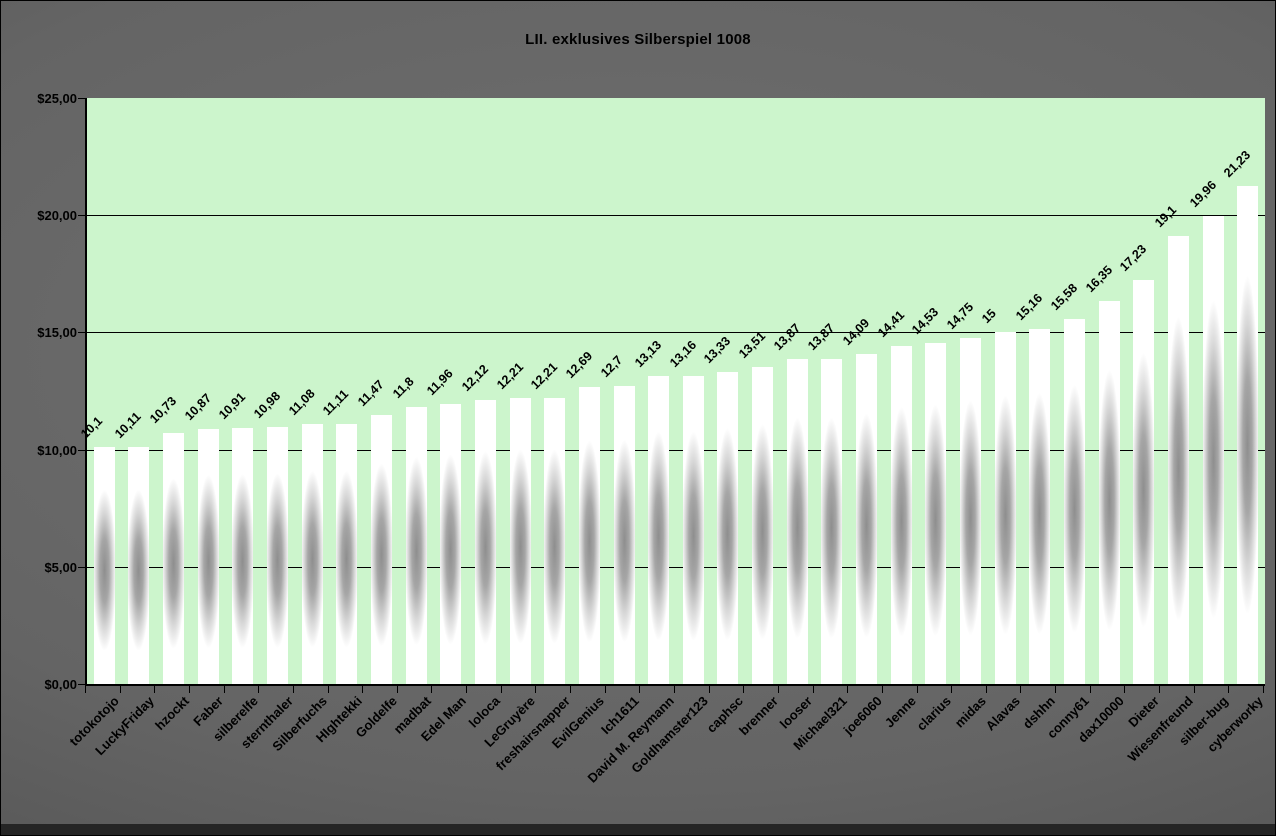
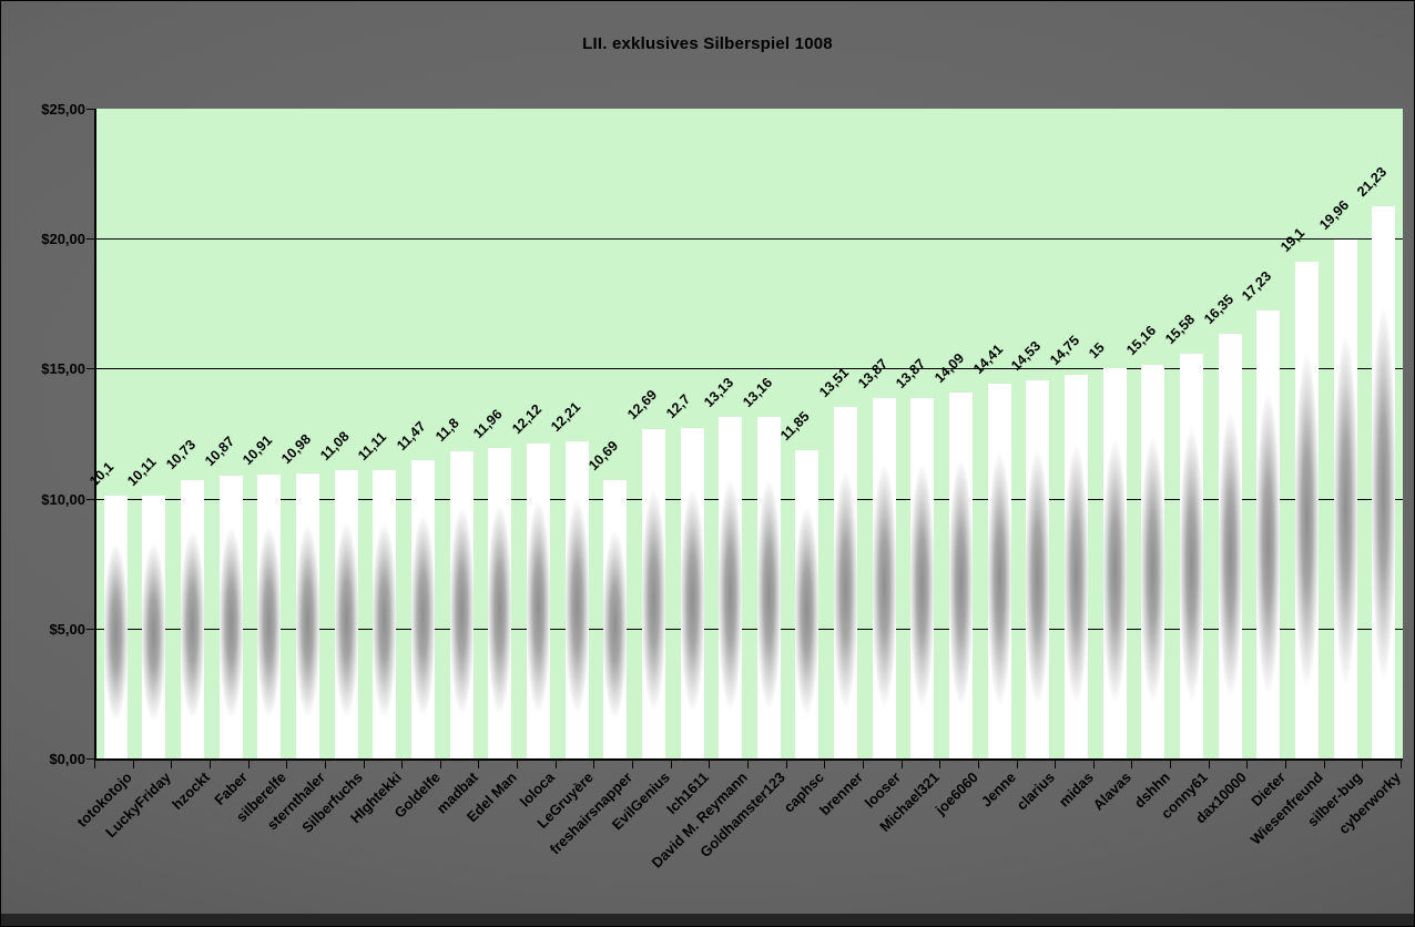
freshairsnapper: 12,21 -> 10,69
caphsc: 13,33 -> 11,85
